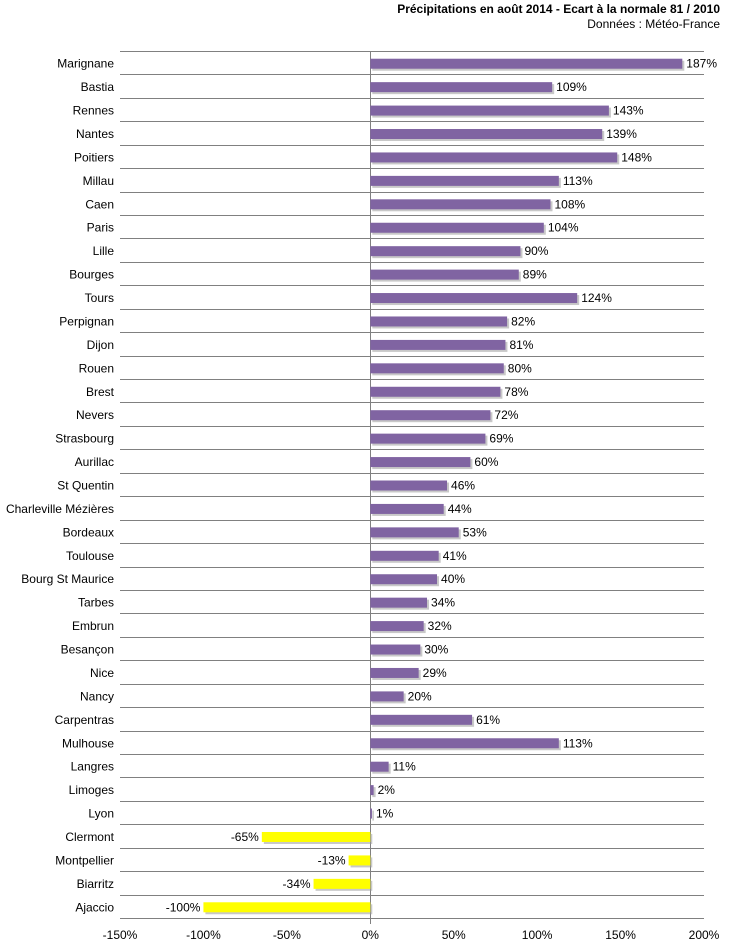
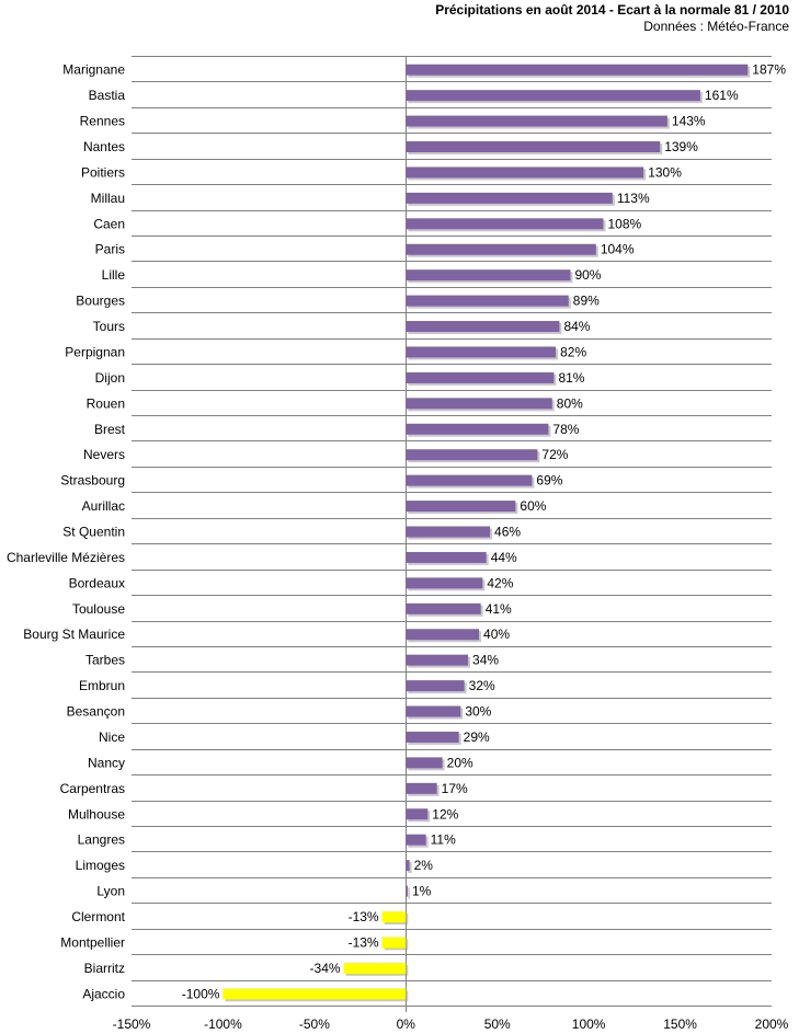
Bastia: 109% -> 161%
Poitiers: 148% -> 130%
Tours: 124% -> 84%
Bordeaux: 53% -> 42%
Carpentras: 61% -> 17%
Mulhouse: 113% -> 12%
Clermont: -65% -> -13%
